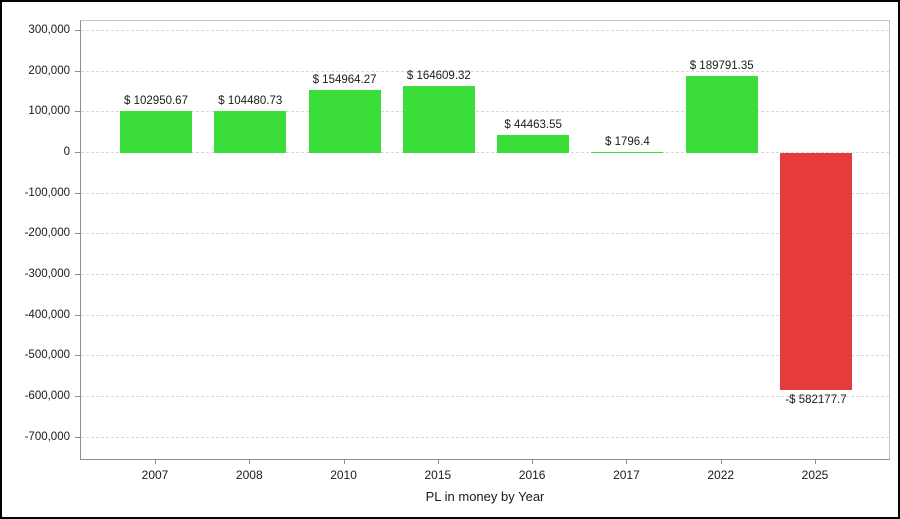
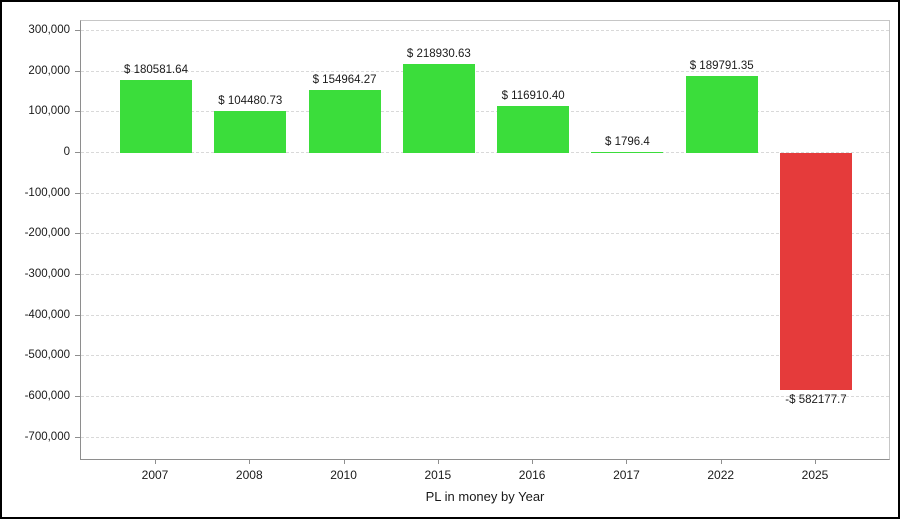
2007: 102950.67 -> 180581.64
2015: 164609.32 -> 218930.63
2016: 44463.55 -> 116910.40
